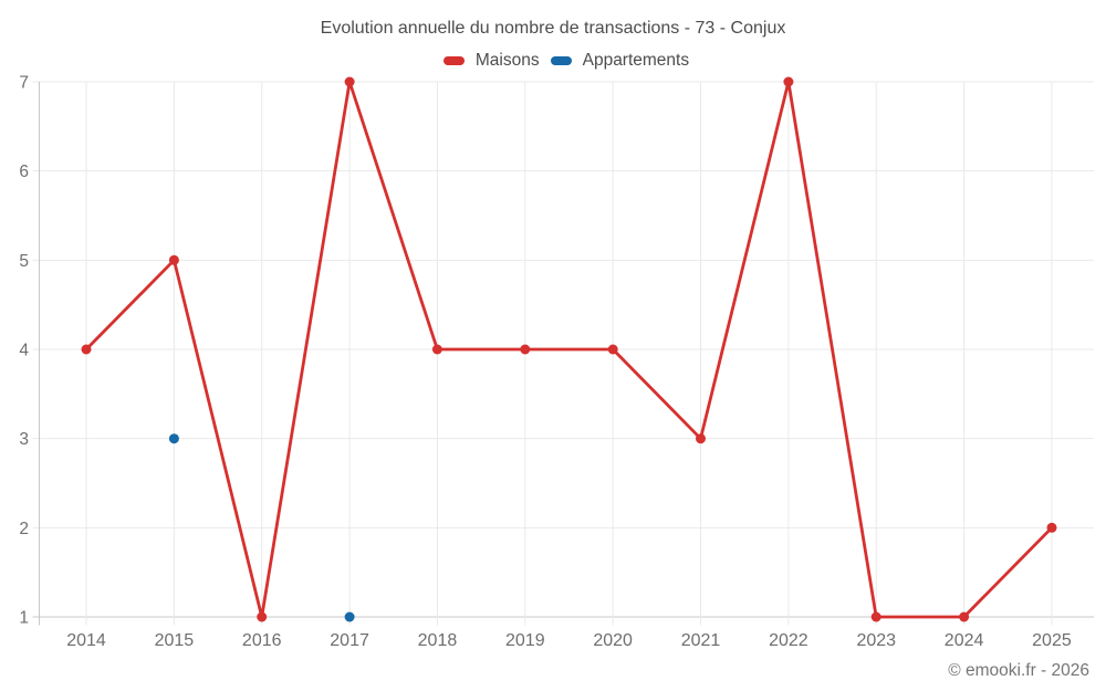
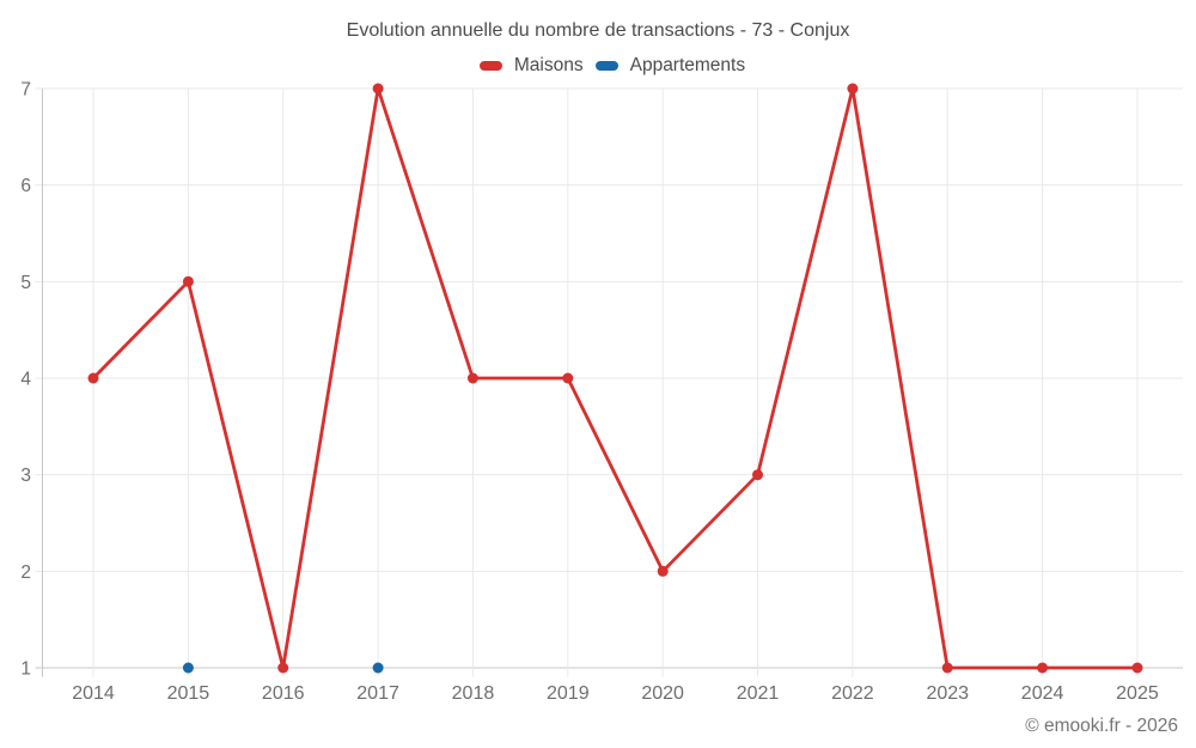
Appartements/2015: 3 -> 1
Maisons/2020: 4 -> 2
Maisons/2025: 2 -> 1
